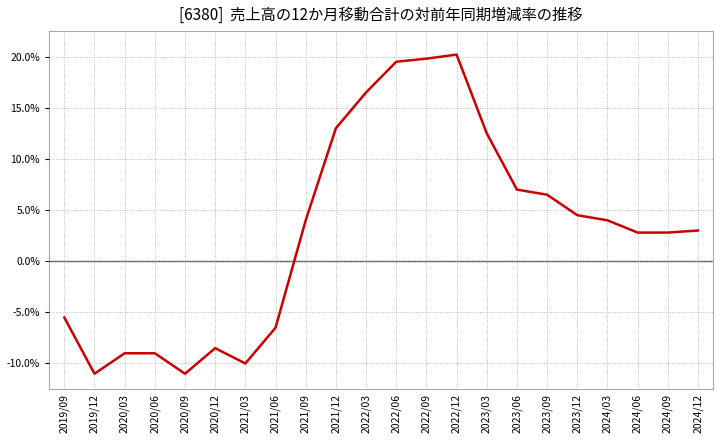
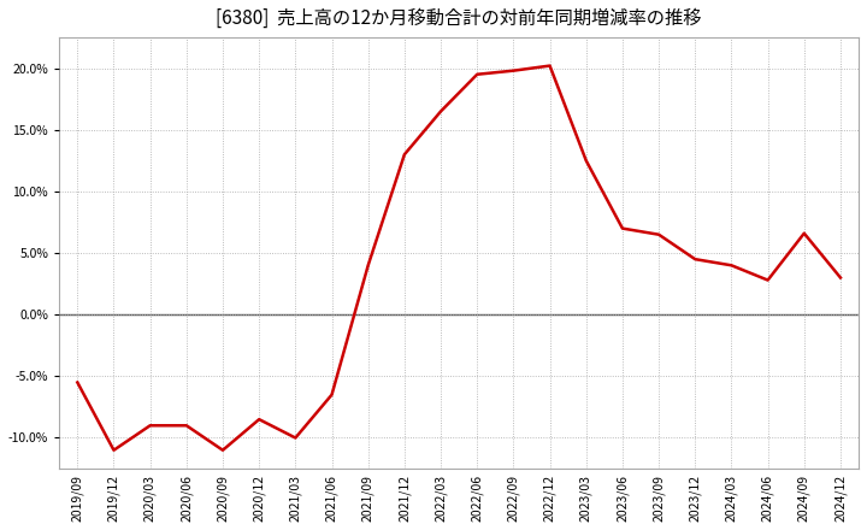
2024/09: 2.8% -> 6.6%
